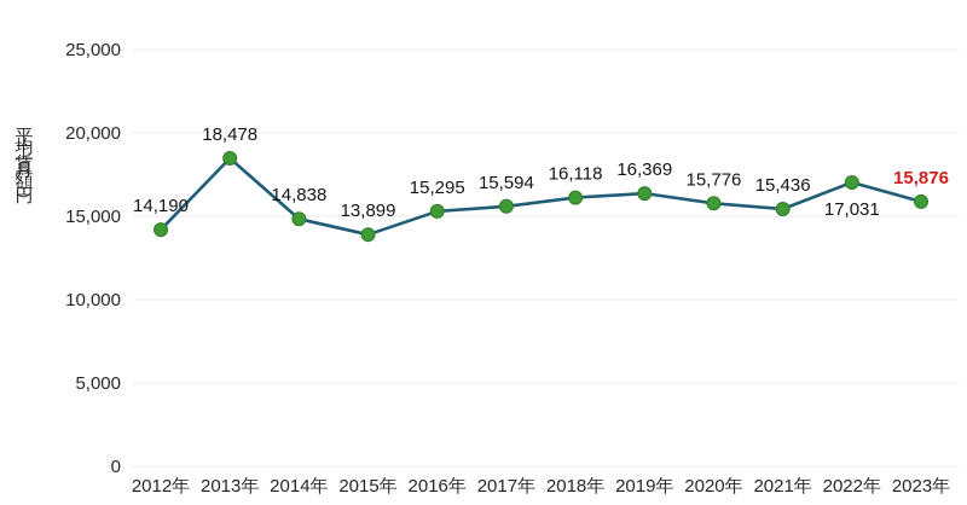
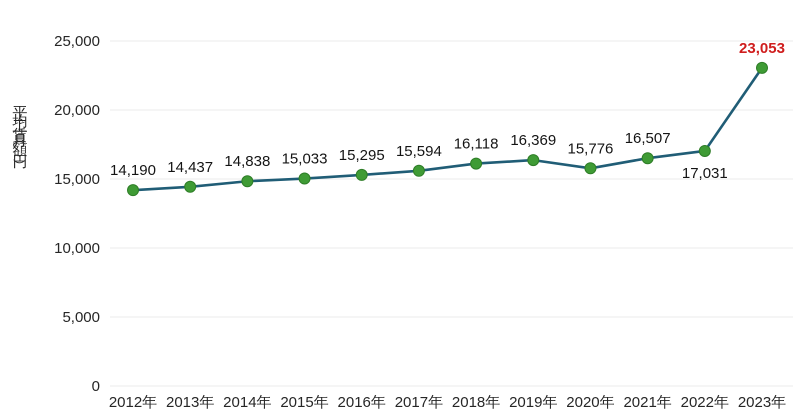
2013年: 18,478 -> 14,437
2015年: 13,899 -> 15,033
2021年: 15,436 -> 16,507
2023年: 15,876 -> 23,053
